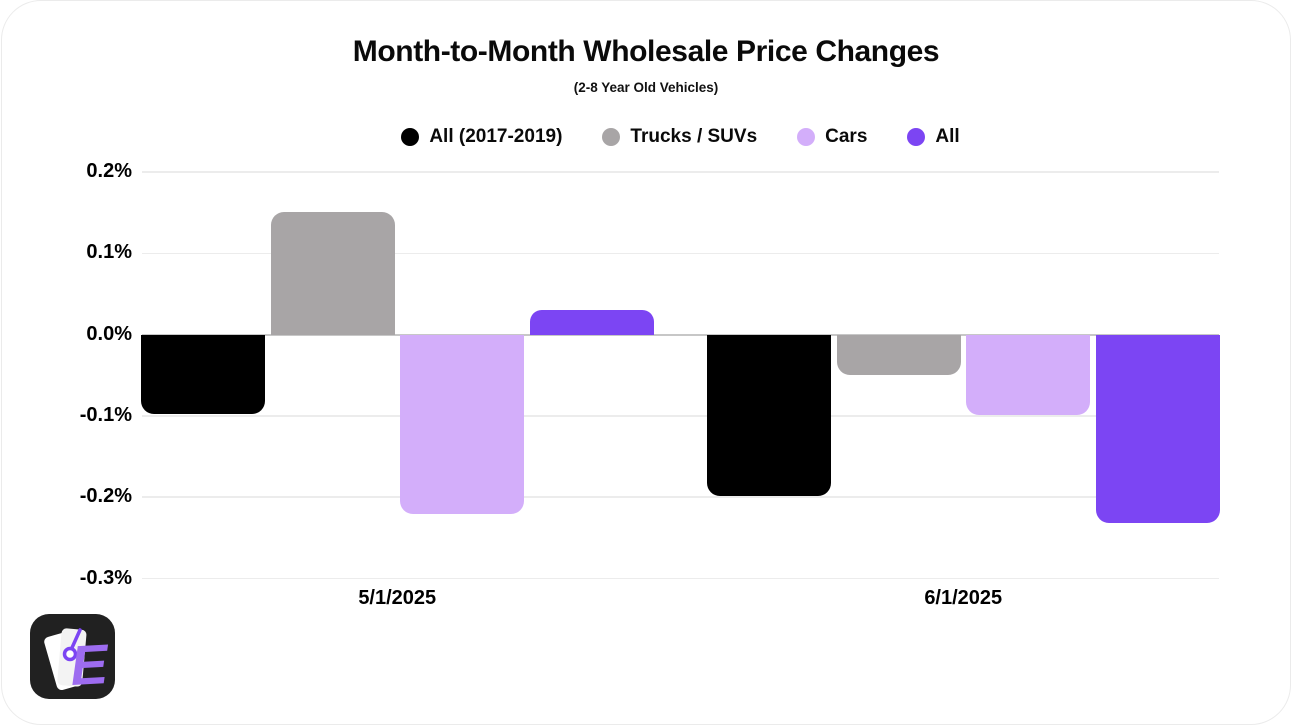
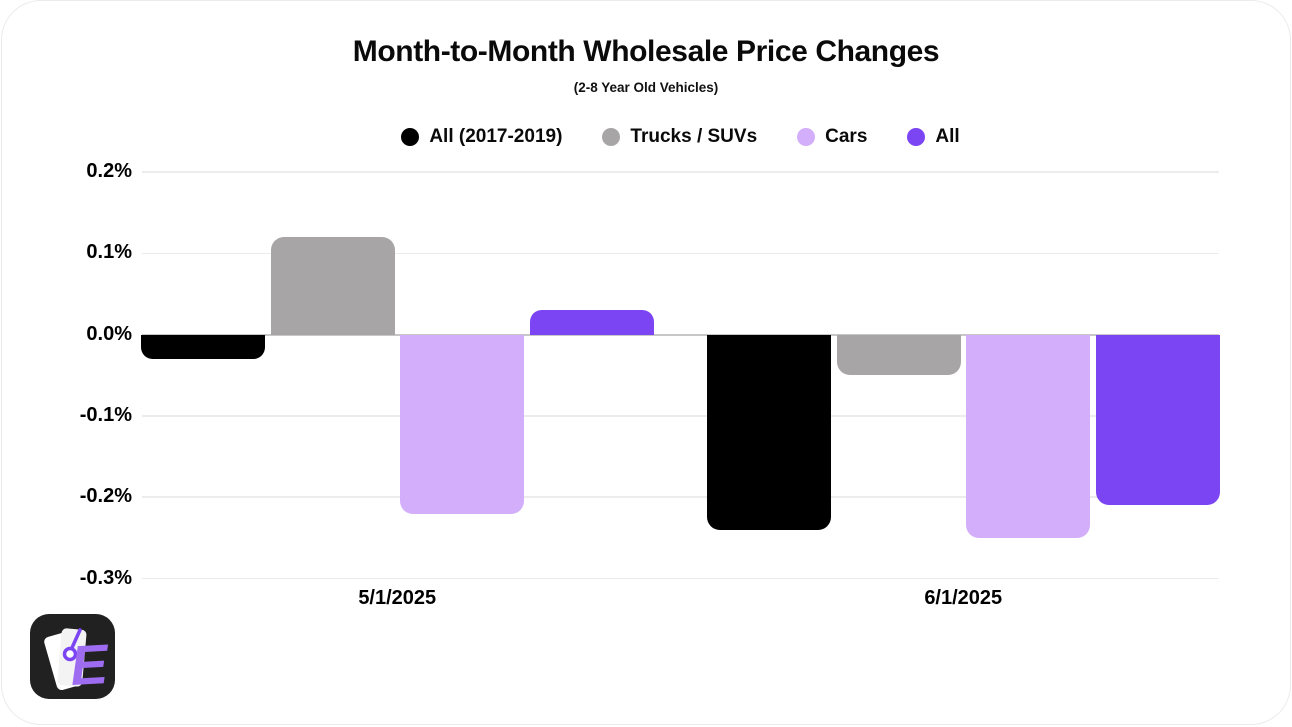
All (2017-2019)/5/1/2025: -0.10% -> -0.03%
Trucks / SUVs/5/1/2025: 0.15% -> 0.12%
All (2017-2019)/6/1/2025: -0.20% -> -0.24%
Cars/6/1/2025: -0.10% -> -0.25%
All/6/1/2025: -0.23% -> -0.21%
